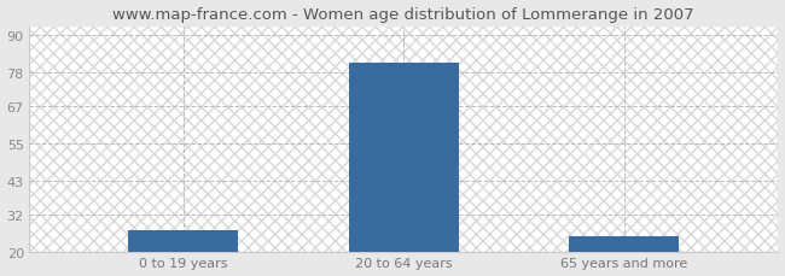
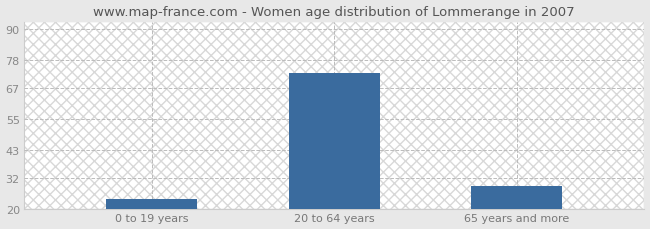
0 to 19 years: 27 -> 24
20 to 64 years: 81 -> 73
65 years and more: 25 -> 29
